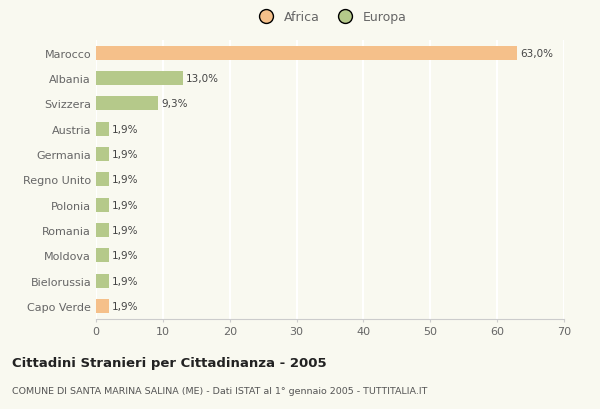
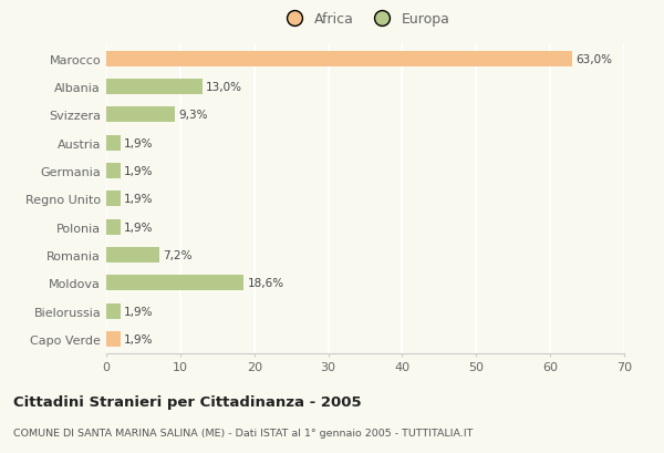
Romania: 1,9% -> 7,2%
Moldova: 1,9% -> 18,6%
